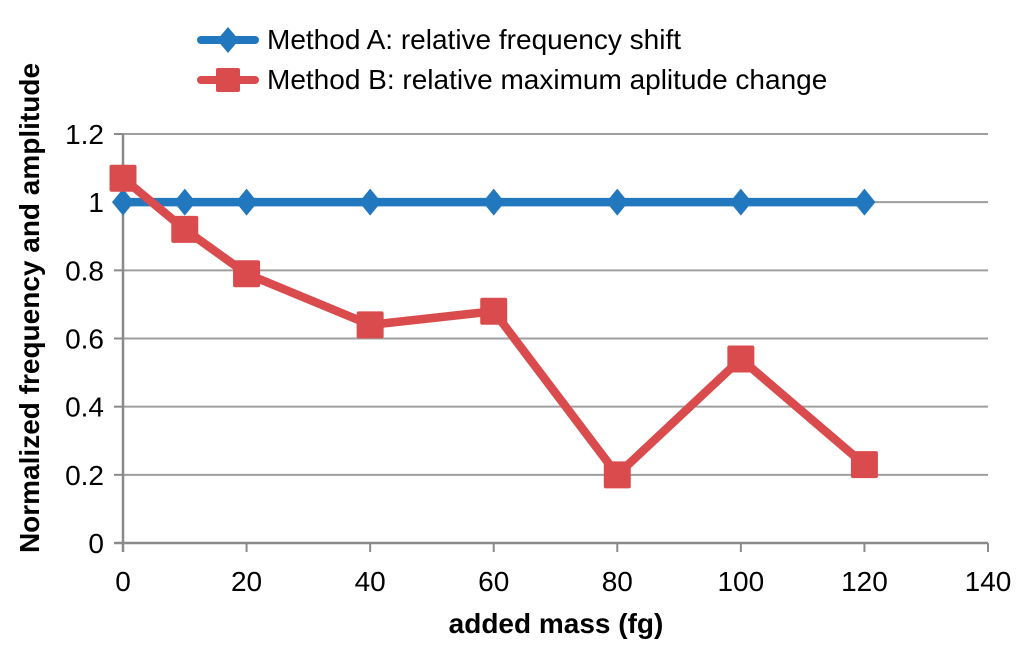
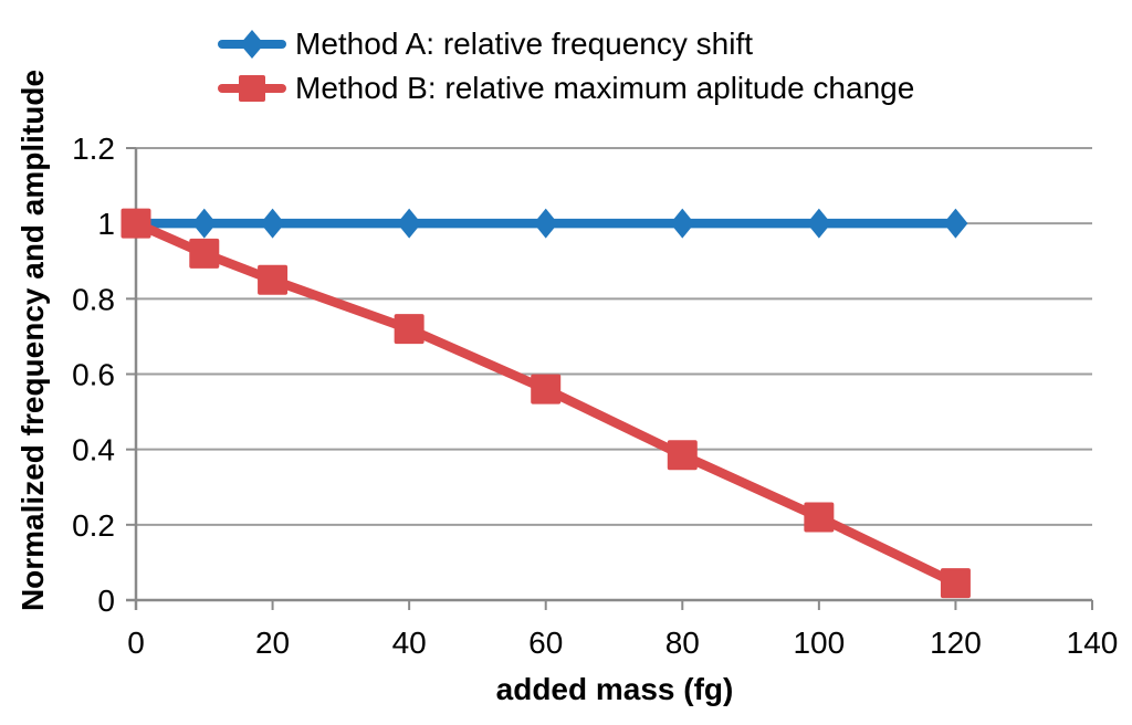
Method B: relative maximum aplitude change/0: 1.07 -> 1.00
Method B: relative maximum aplitude change/20: 0.79 -> 0.85
Method B: relative maximum aplitude change/40: 0.64 -> 0.72
Method B: relative maximum aplitude change/60: 0.68 -> 0.56
Method B: relative maximum aplitude change/80: 0.20 -> 0.39
Method B: relative maximum aplitude change/100: 0.54 -> 0.22
Method B: relative maximum aplitude change/120: 0.23 -> 0.04
